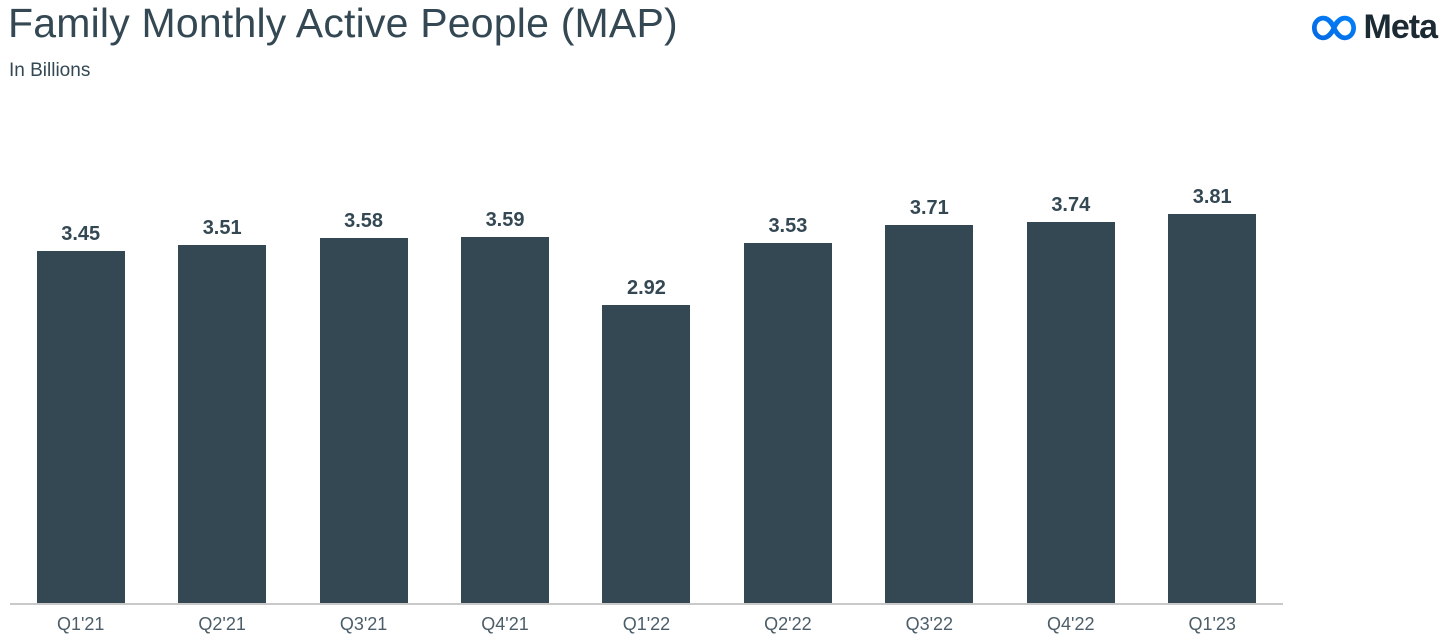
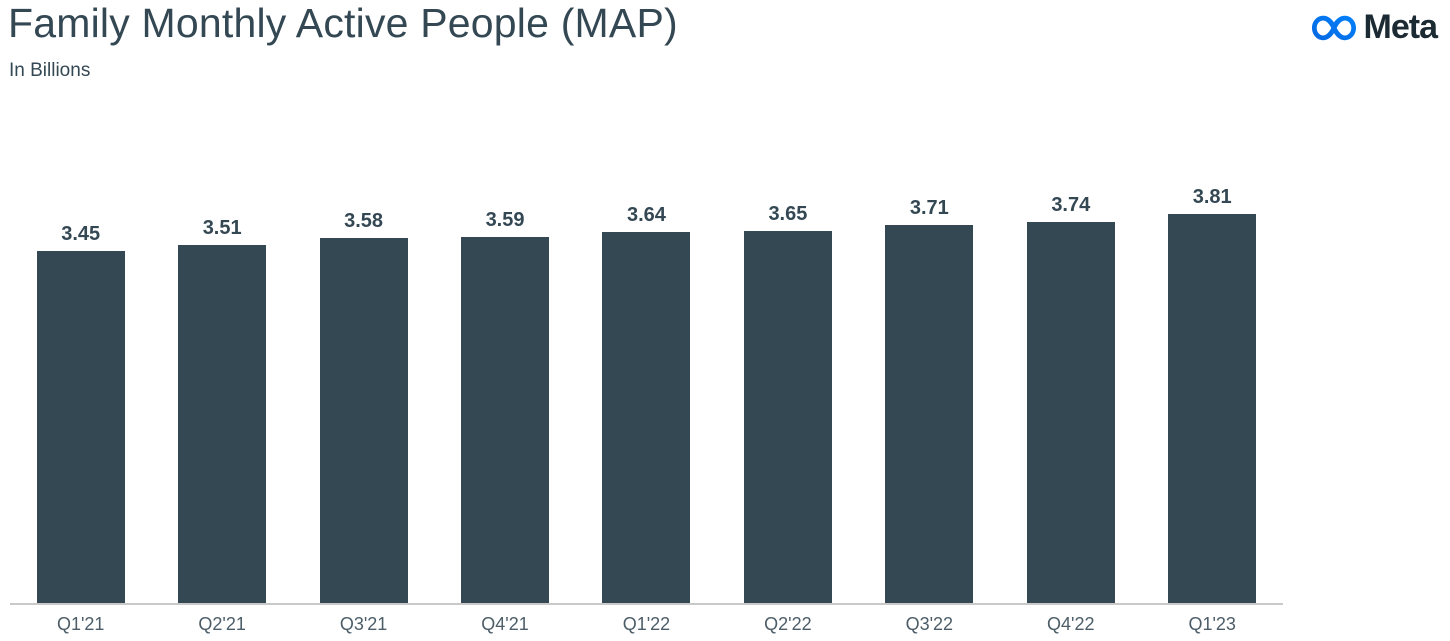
Q1'22: 2.92 -> 3.64
Q2'22: 3.53 -> 3.65
